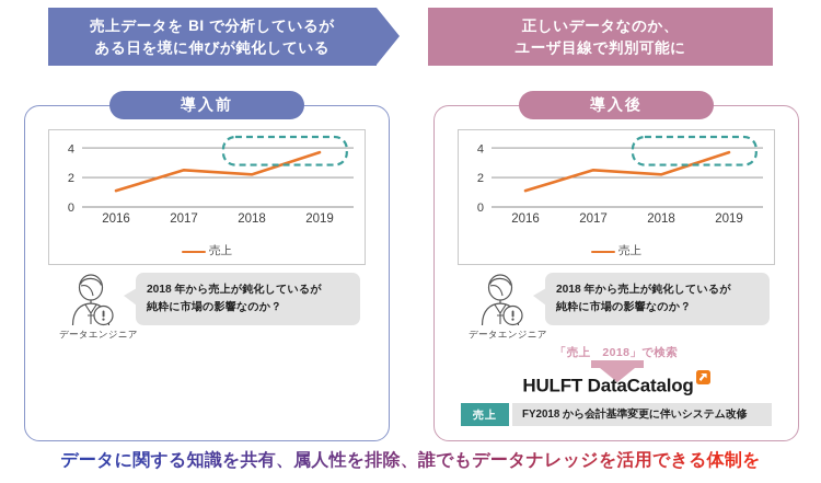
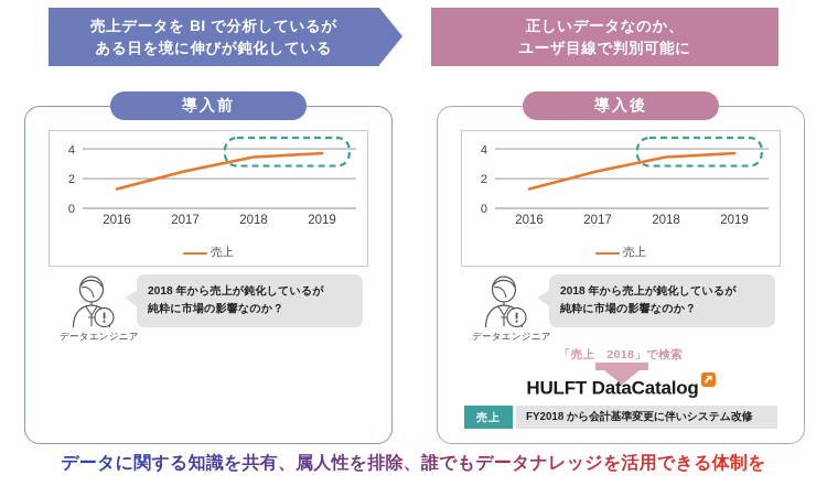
2016: 1.1 -> 1.3
2018: 2.2 -> 3.5
